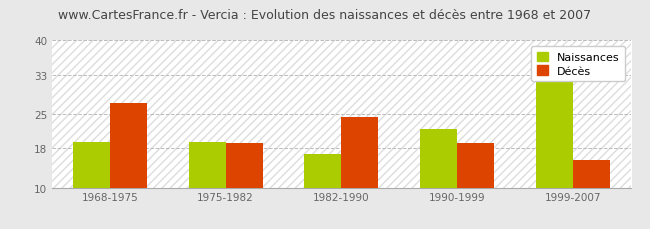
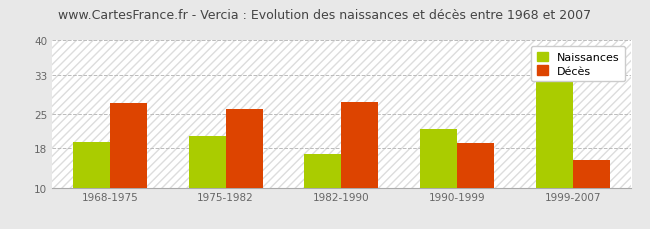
Naissances/1975-1982: 19.2 -> 20.5
Décès/1975-1982: 19.0 -> 26.0
Décès/1982-1990: 24.4 -> 27.5
